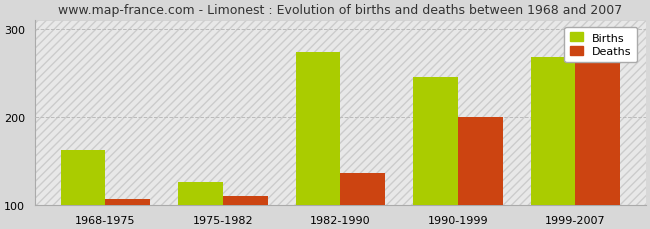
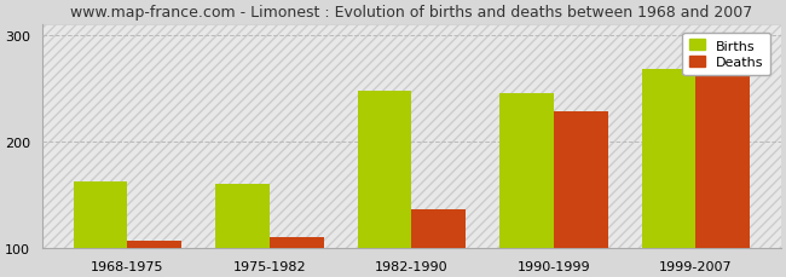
Births/1975-1982: 126 -> 160
Births/1982-1990: 274 -> 248
Deaths/1990-1999: 200 -> 228
